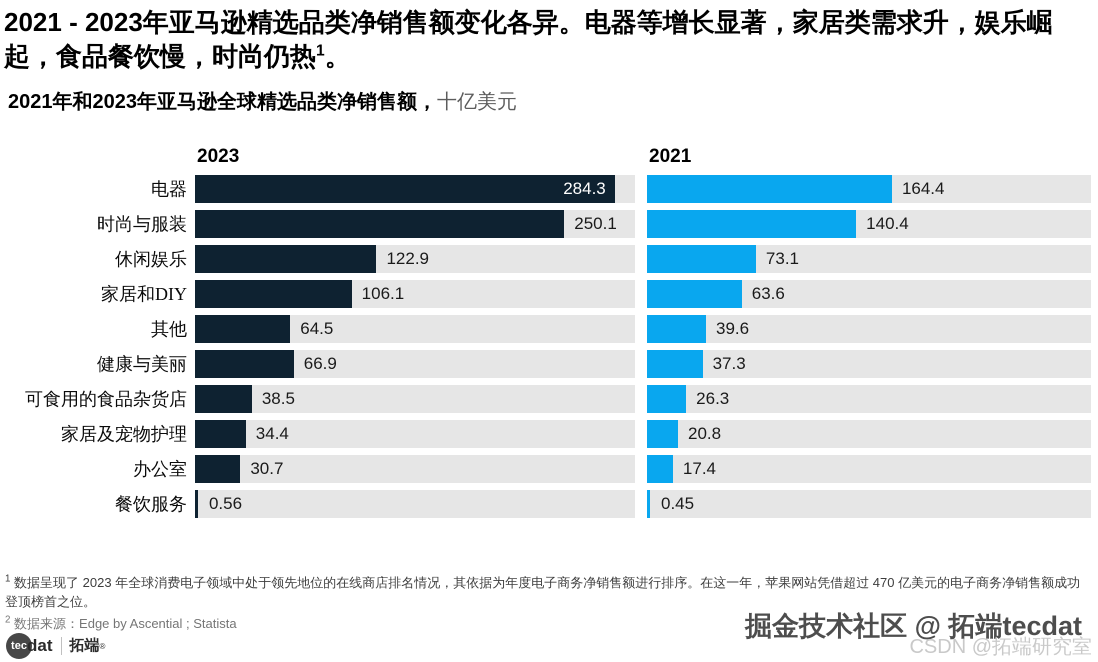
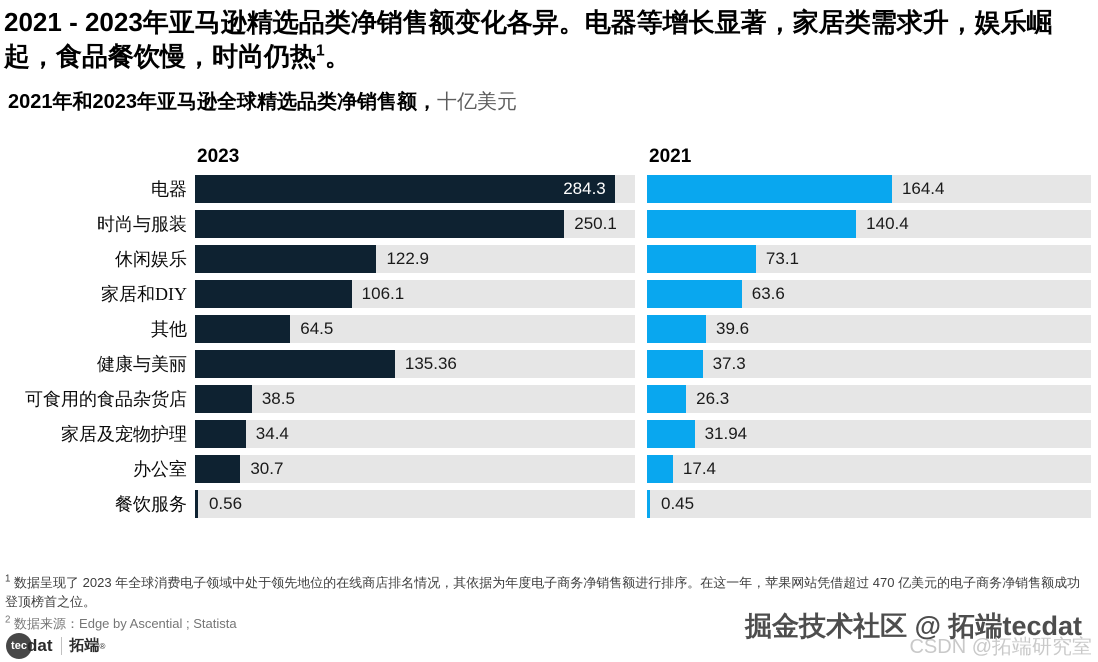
2023/健康与美丽: 66.9 -> 135.36
2021/家居及宠物护理: 20.8 -> 31.94
